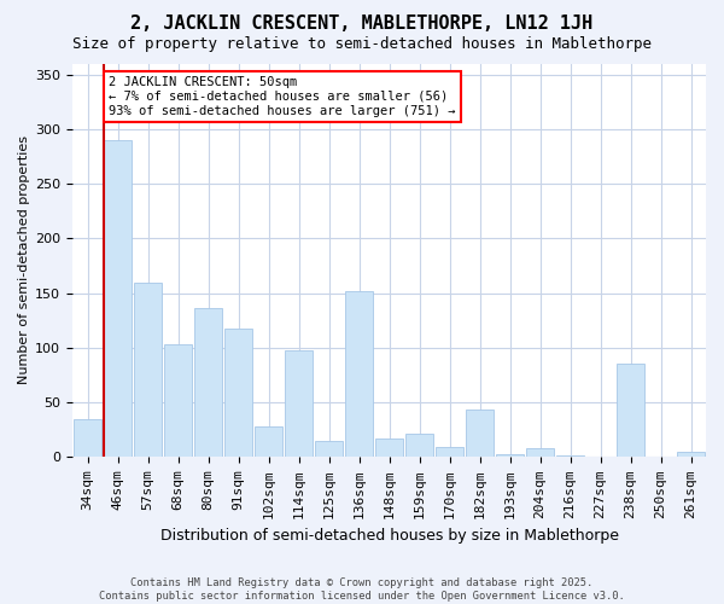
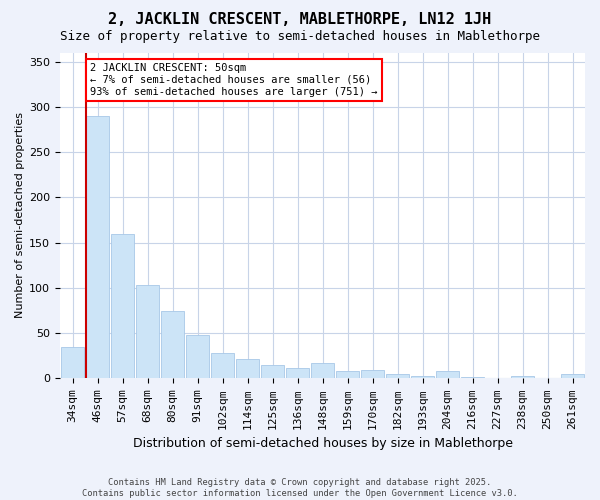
80sqm: 136 -> 75
91sqm: 118 -> 48
114sqm: 98 -> 22
136sqm: 152 -> 12
159sqm: 22 -> 8
182sqm: 44 -> 5
238sqm: 86 -> 3
